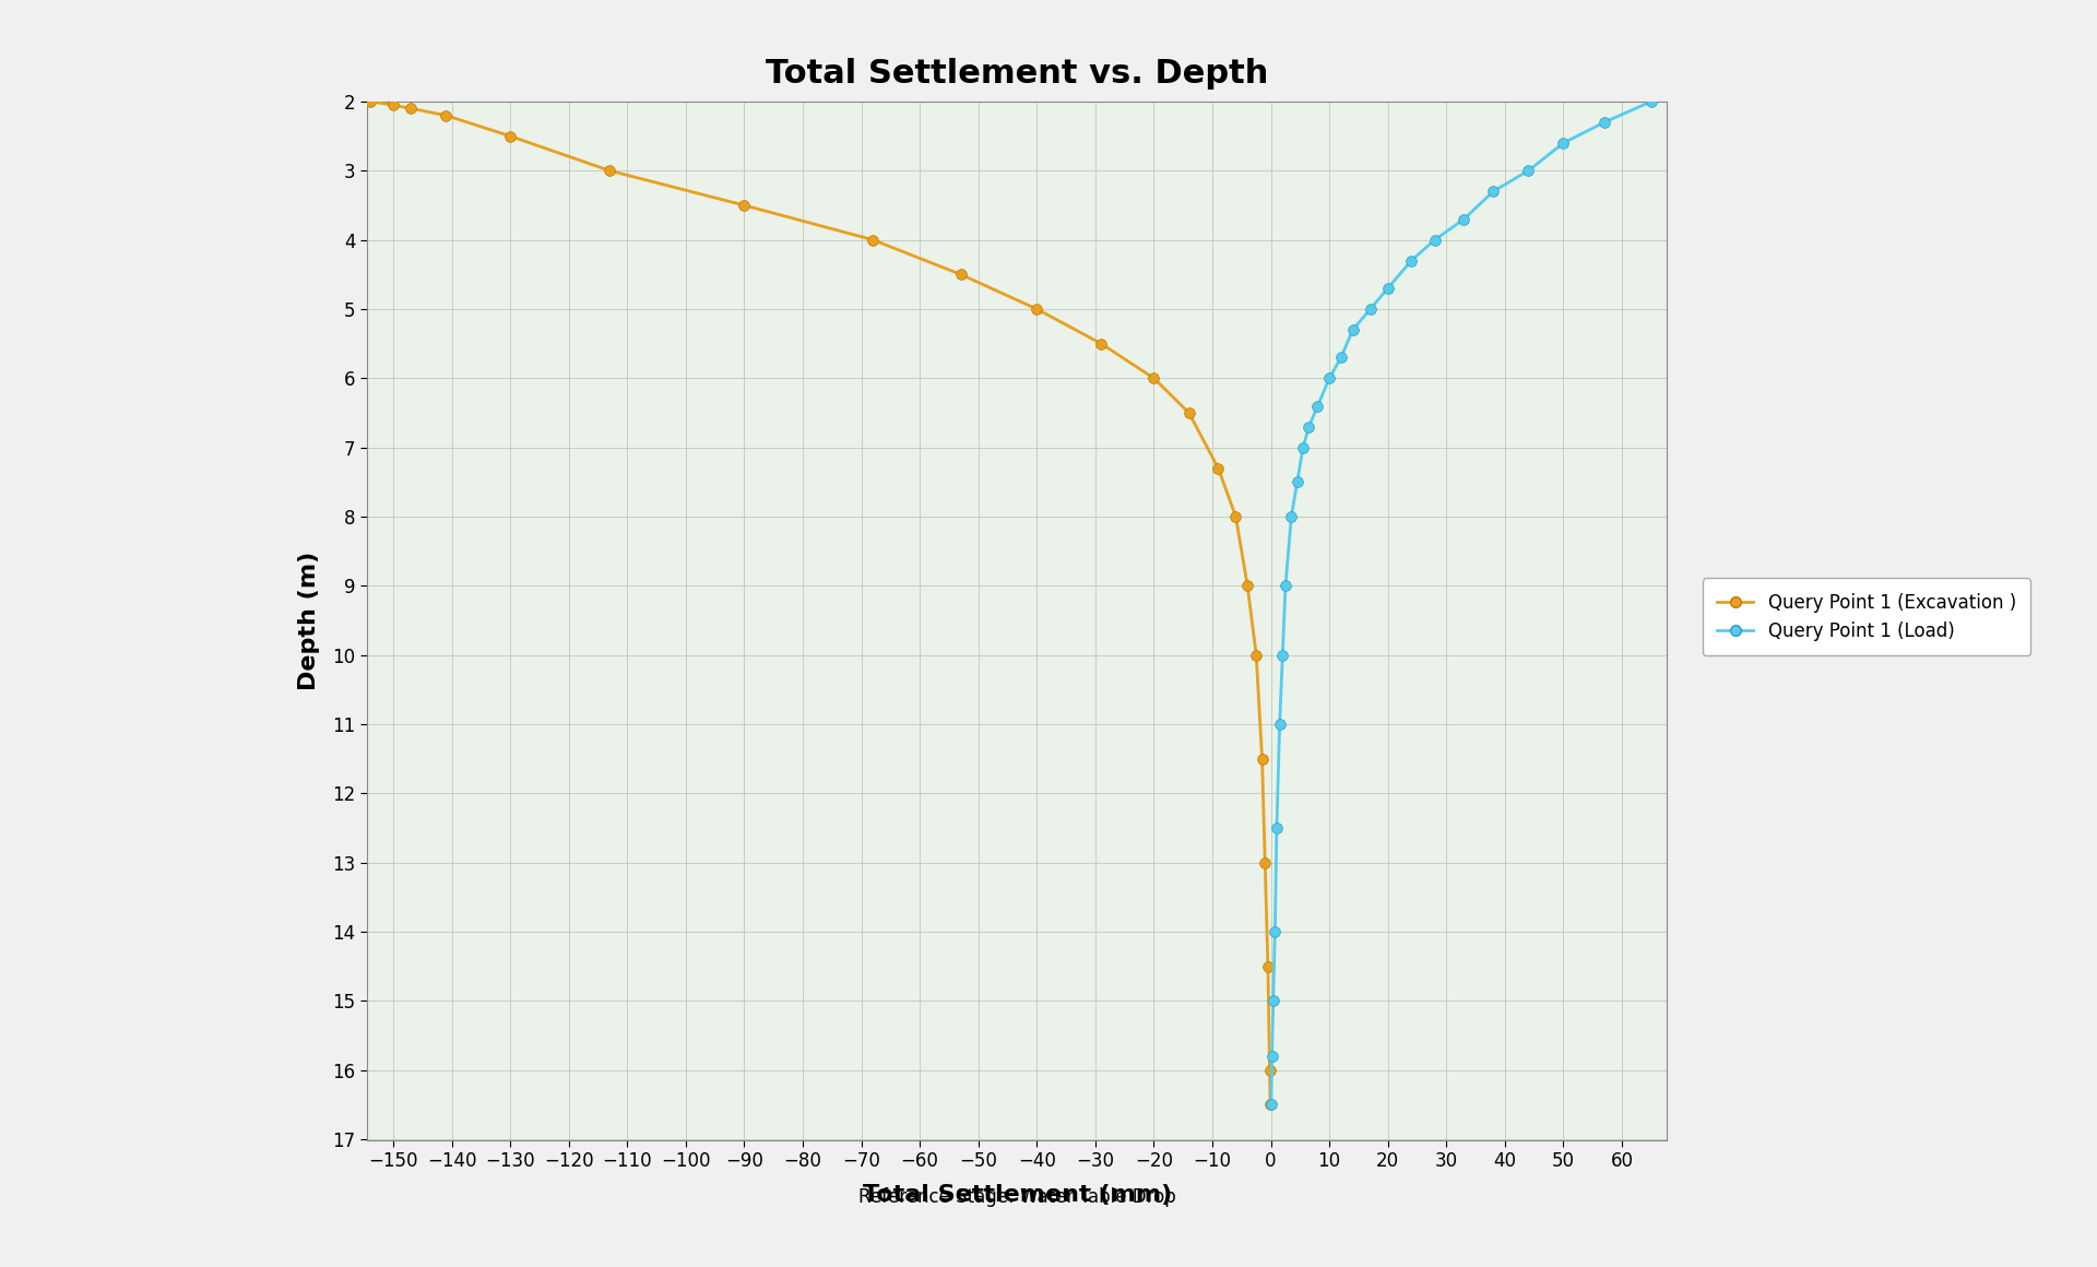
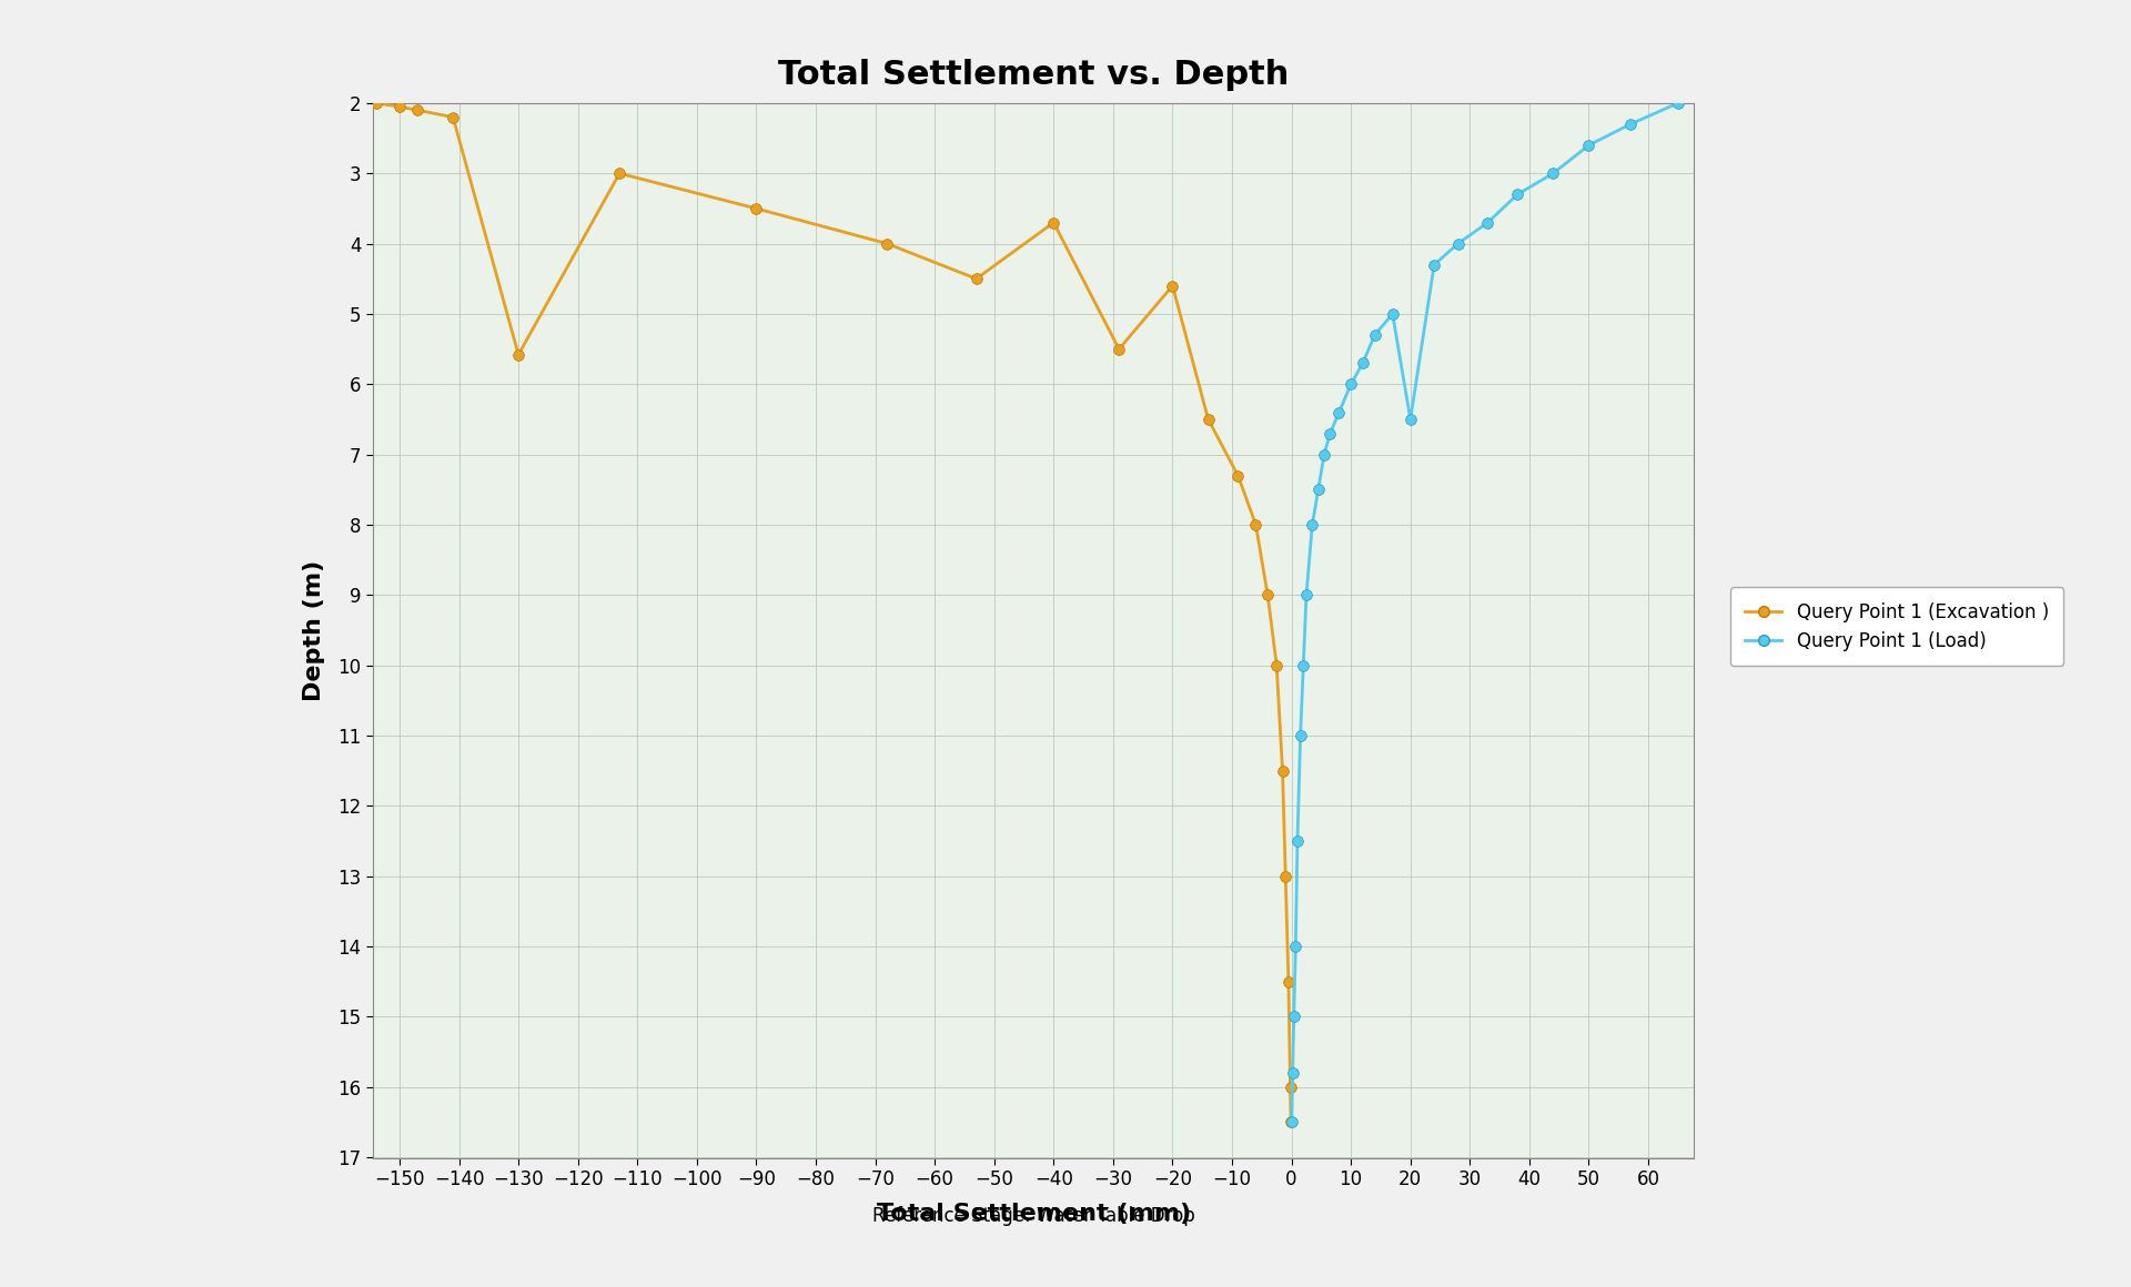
Query Point 1 (Excavation )/−130: 2.50 -> 5.58
Query Point 1 (Excavation )/−40: 5.00 -> 3.70
Query Point 1 (Excavation )/−20: 6.00 -> 4.60
Query Point 1 (Load)/20: 4.7 -> 6.5
